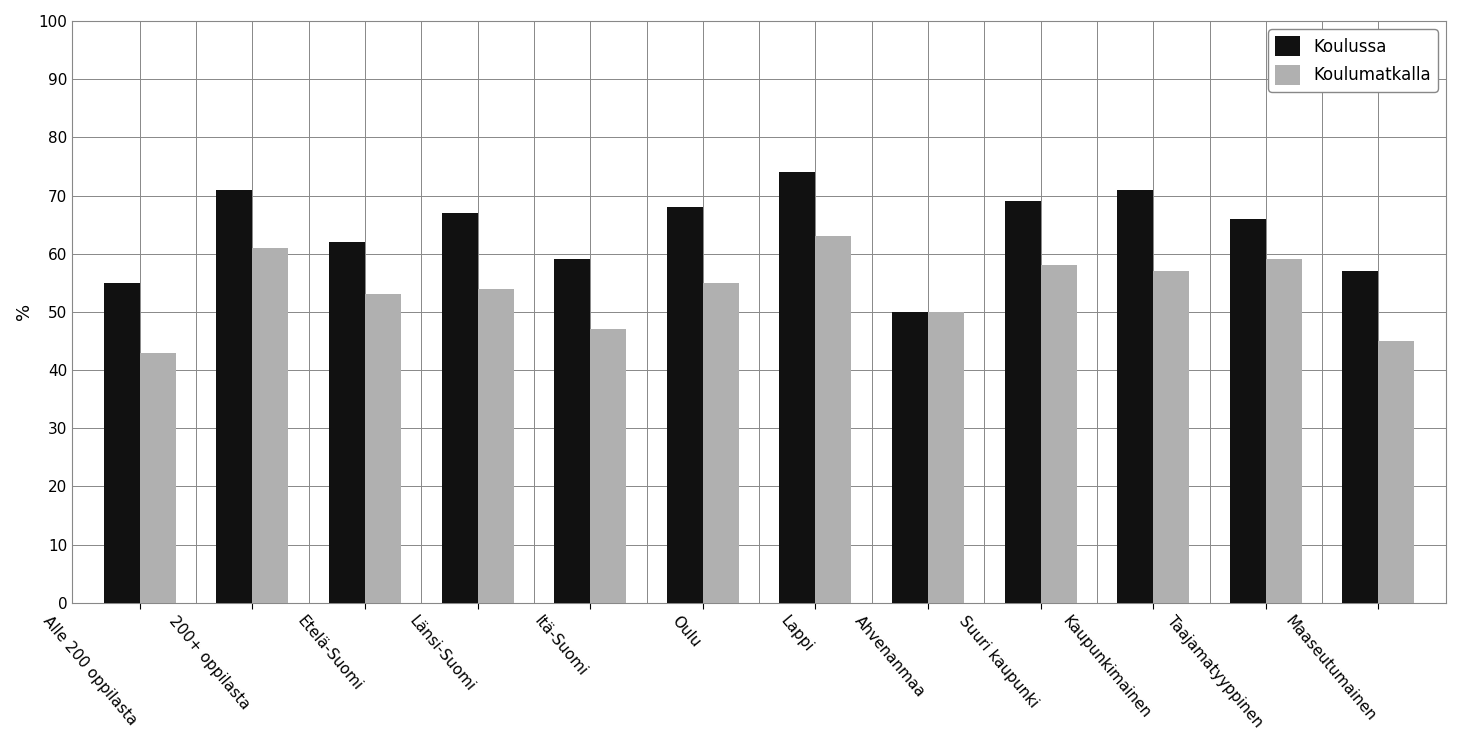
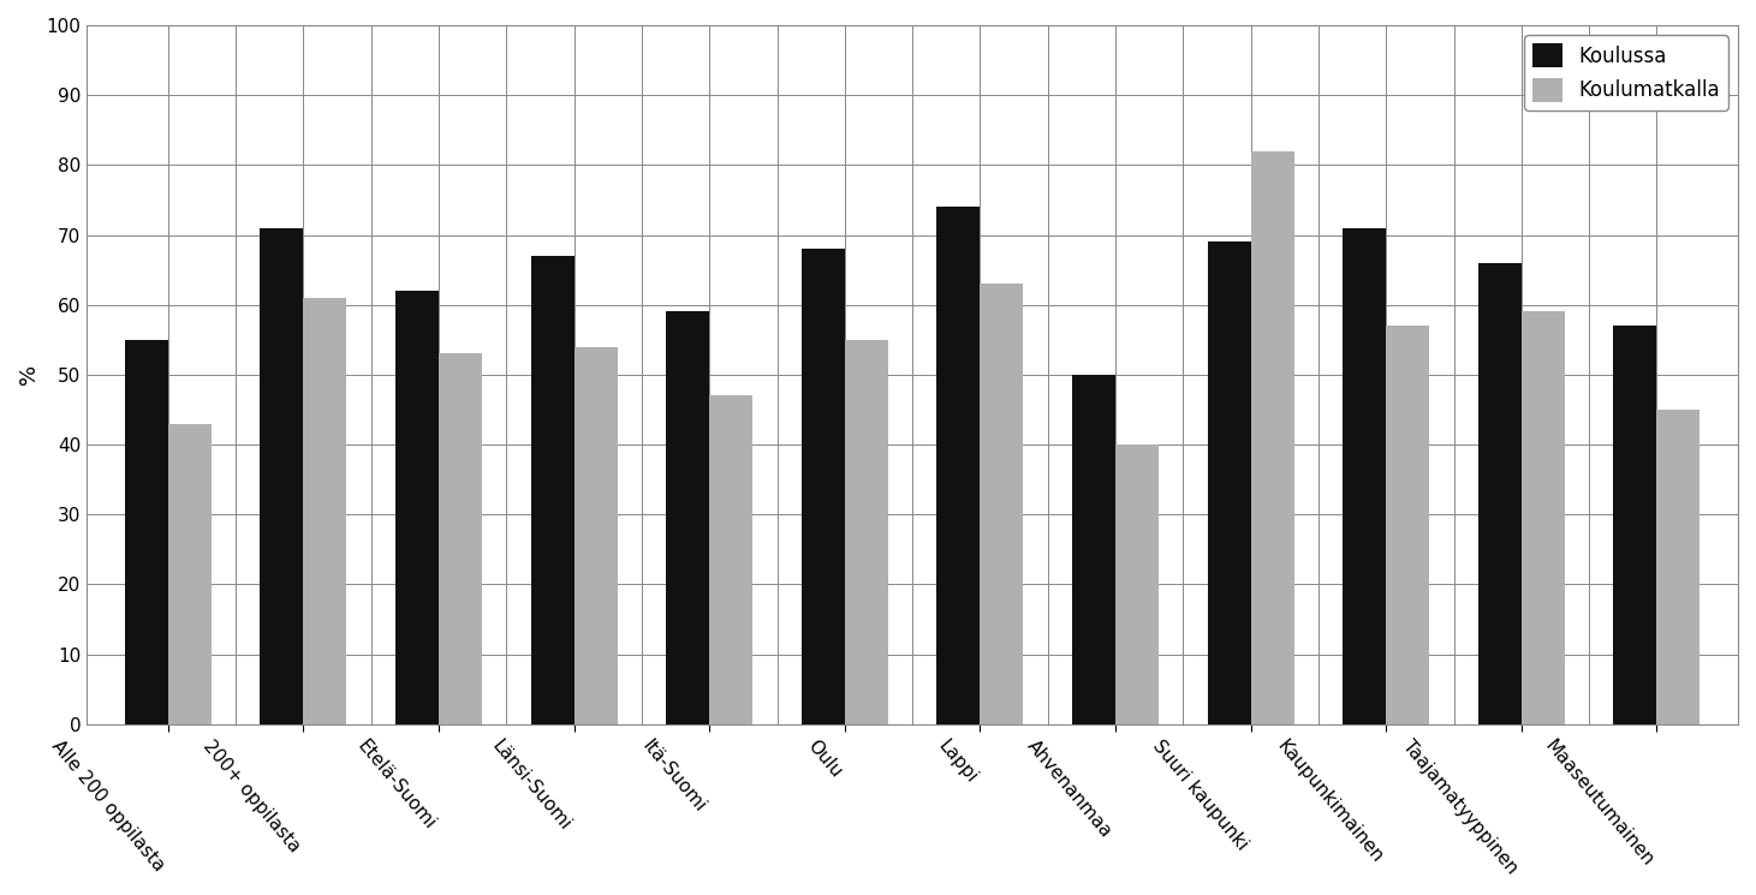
Koulumatkalla/Ahvenanmaa: 50 -> 40
Koulumatkalla/Suuri kaupunki: 58 -> 82
